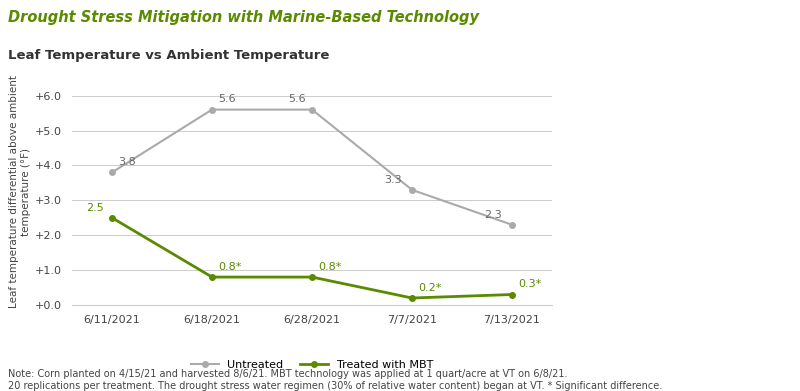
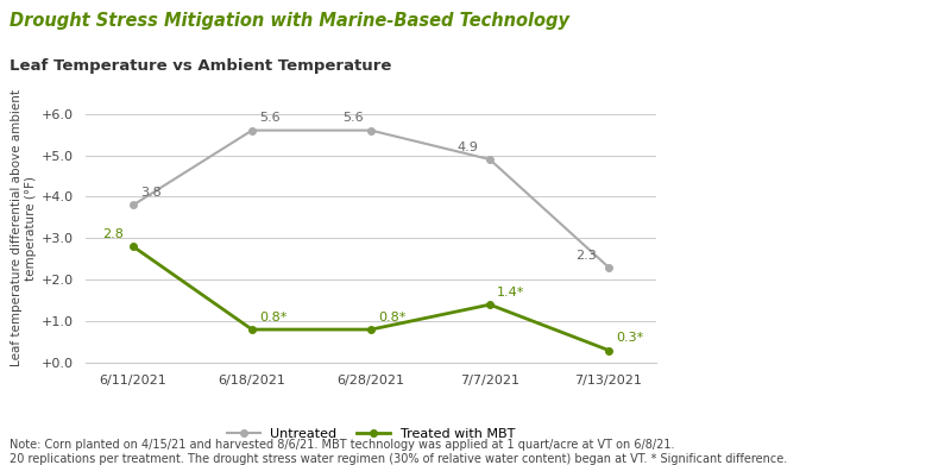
Treated with MBT/6/11/2021: 2.5 -> 2.8
Untreated/7/7/2021: 3.3 -> 4.9
Treated with MBT/7/7/2021: 0.2* -> 1.4*
